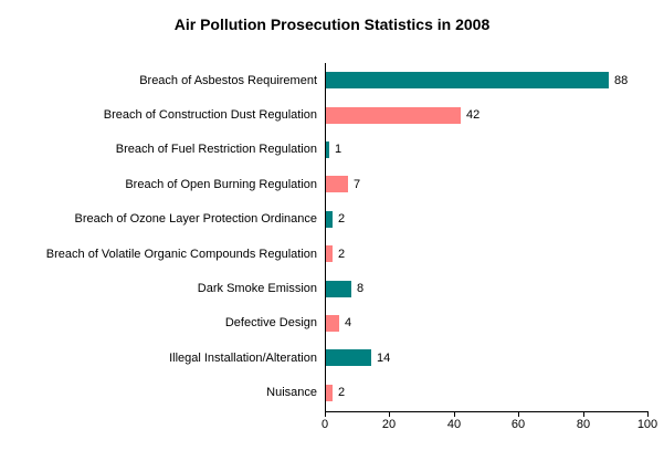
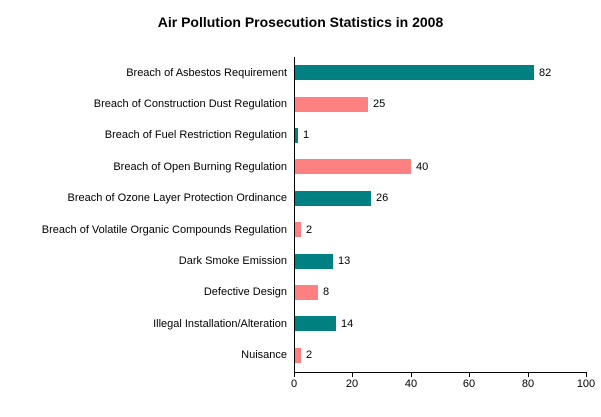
Breach of Asbestos Requirement: 88 -> 82
Breach of Construction Dust Regulation: 42 -> 25
Breach of Open Burning Regulation: 7 -> 40
Breach of Ozone Layer Protection Ordinance: 2 -> 26
Dark Smoke Emission: 8 -> 13
Defective Design: 4 -> 8
